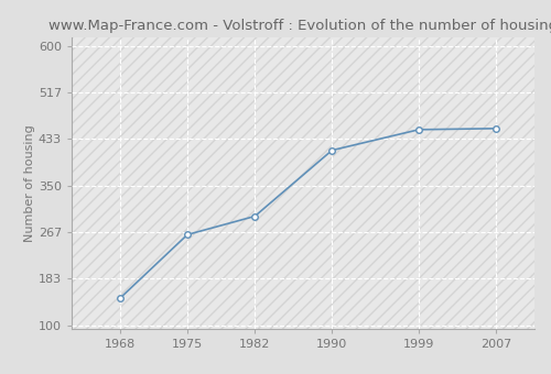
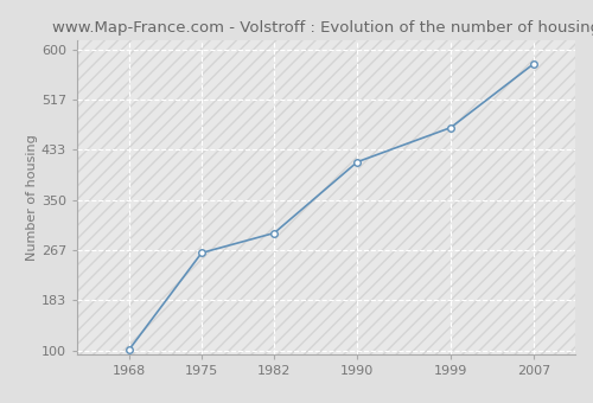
1968: 148 -> 101
1999: 450 -> 470
2007: 452 -> 576
